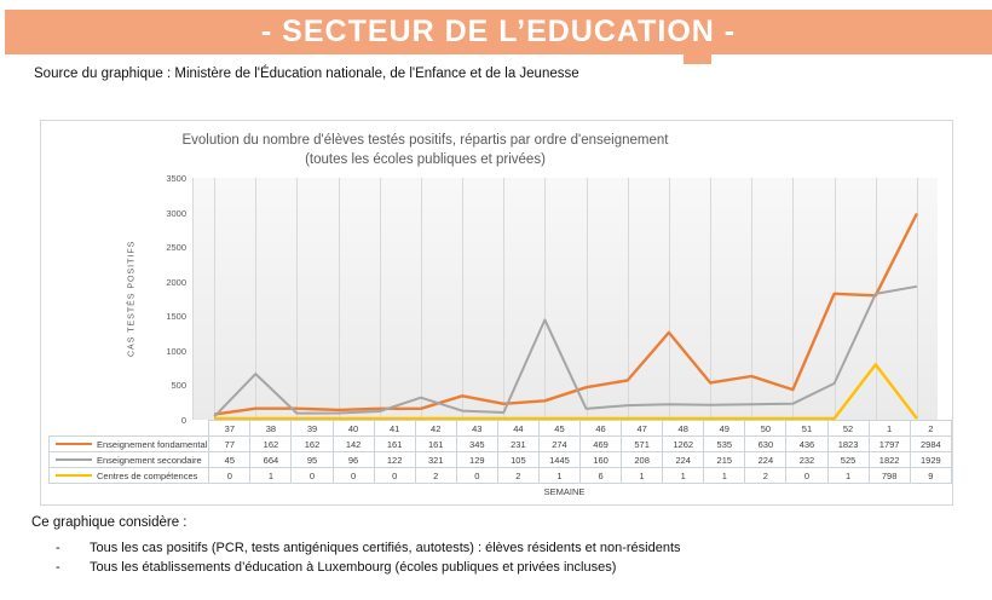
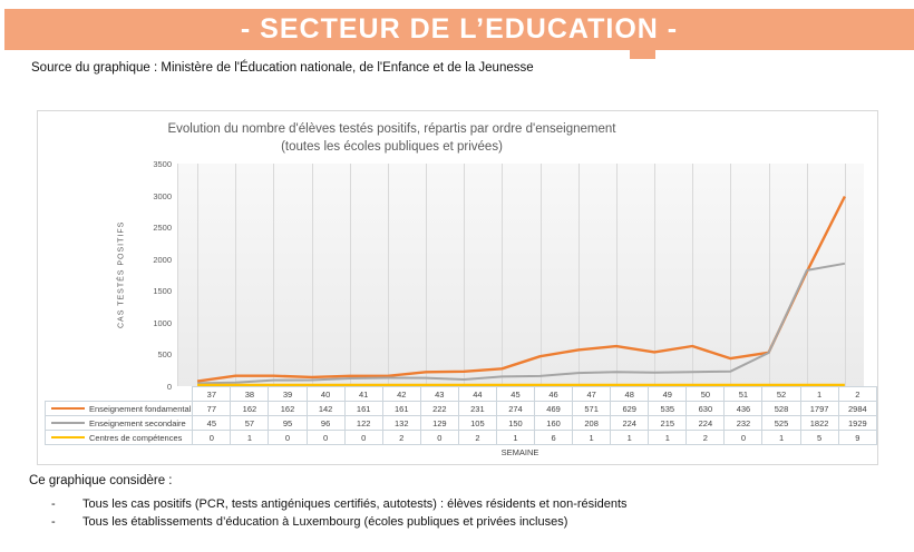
Enseignement secondaire/38: 664 -> 57
Enseignement secondaire/42: 321 -> 132
Enseignement fondamental/43: 345 -> 222
Enseignement secondaire/45: 1445 -> 150
Enseignement fondamental/48: 1262 -> 629
Enseignement fondamental/52: 1823 -> 528
Centres de compétences/1: 798 -> 5
